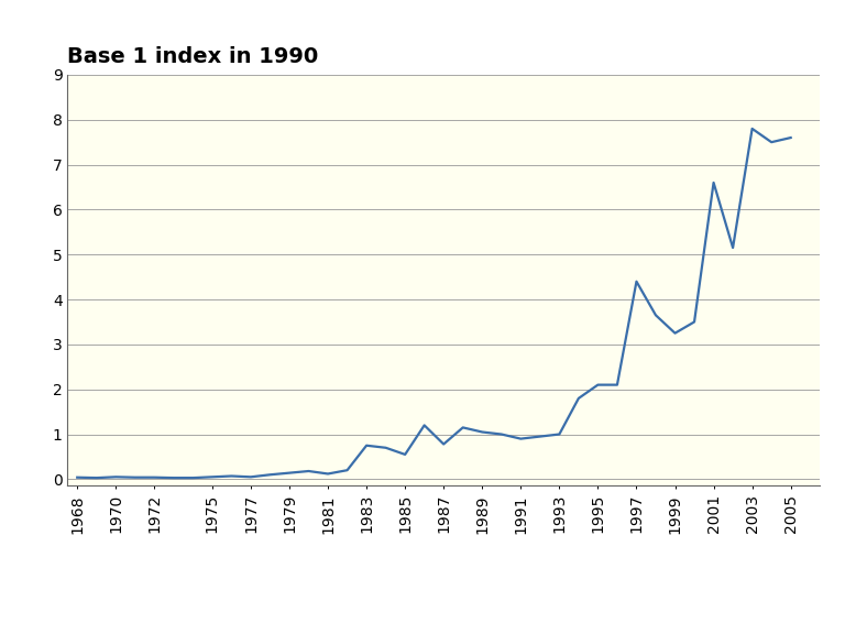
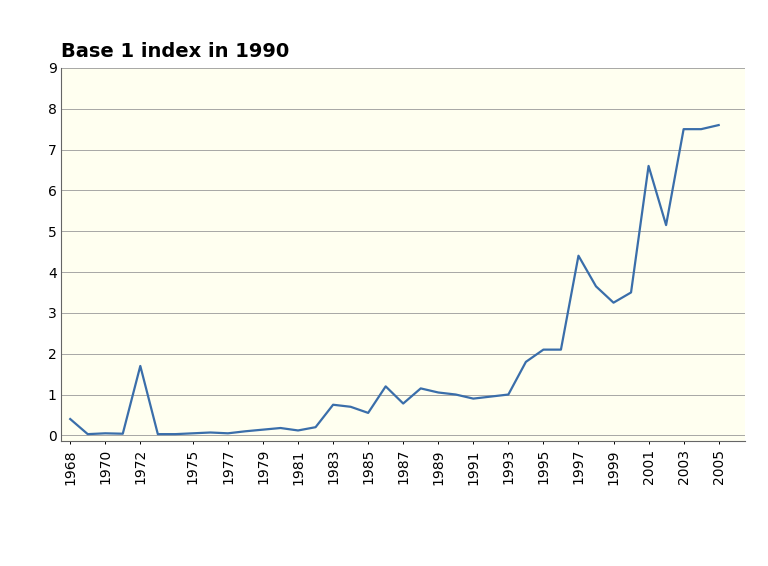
1968: 0.04 -> 0.40
1972: 0.04 -> 1.70
2003: 7.80 -> 7.50
